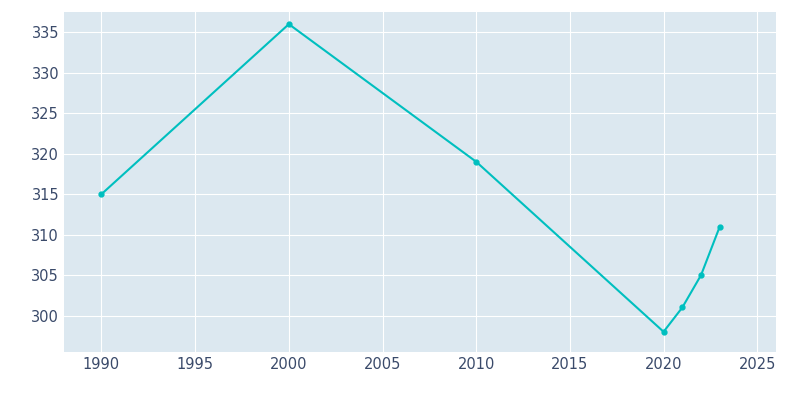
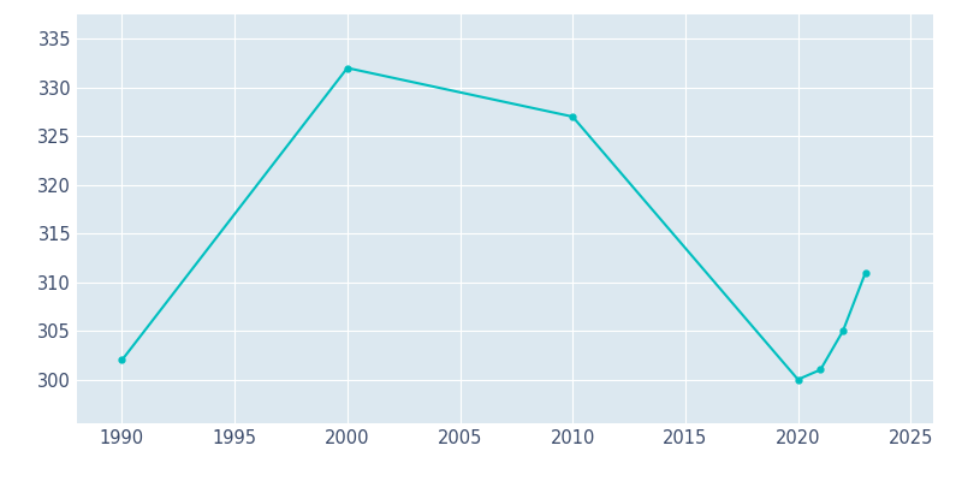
1990: 315 -> 302
2000: 336 -> 332
2010: 319 -> 327
2020: 298 -> 300
